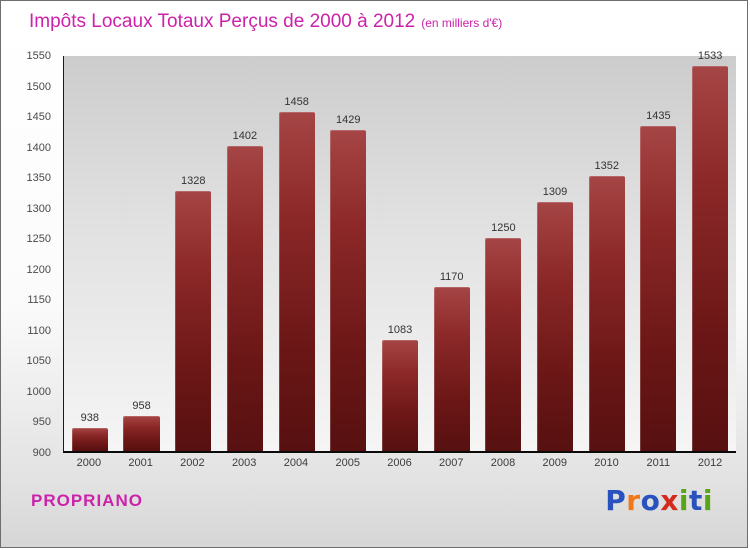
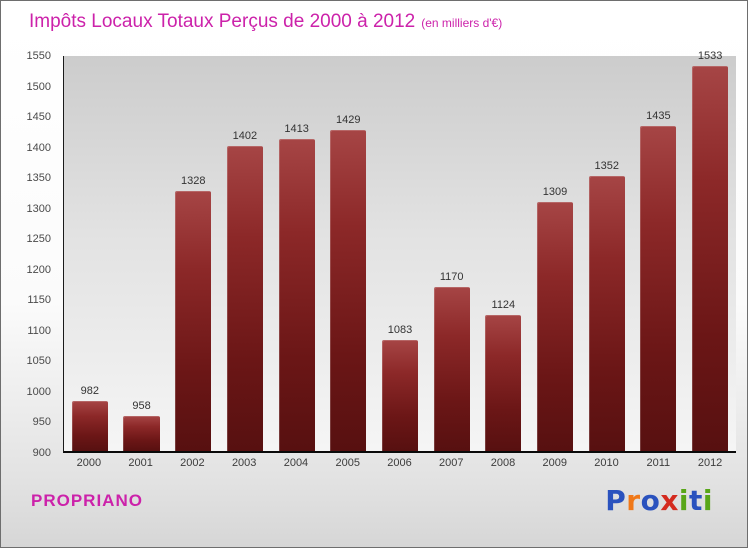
2000: 938 -> 982
2004: 1458 -> 1413
2008: 1250 -> 1124
